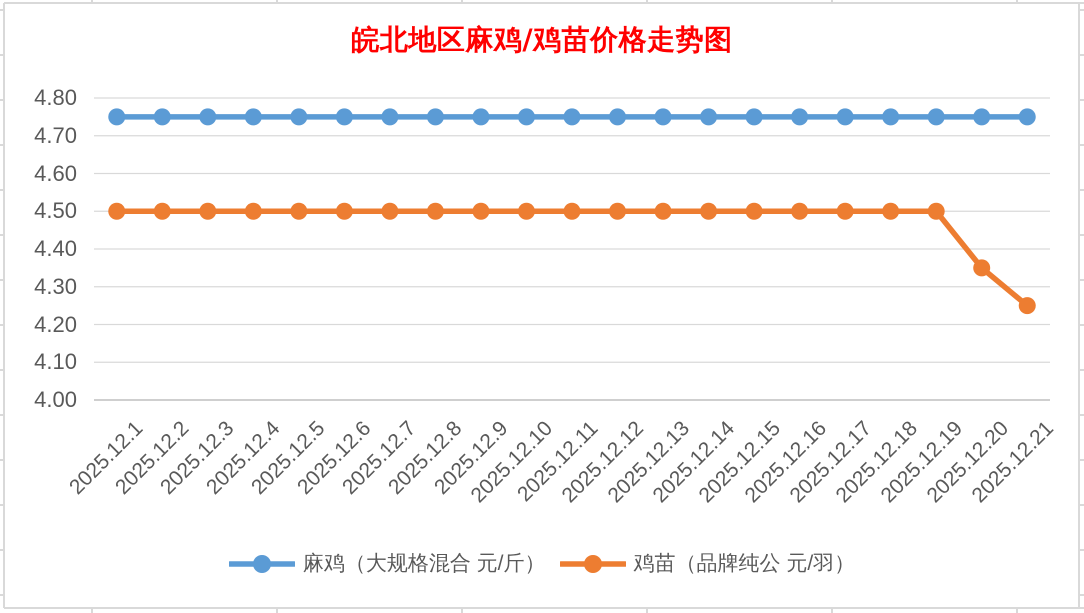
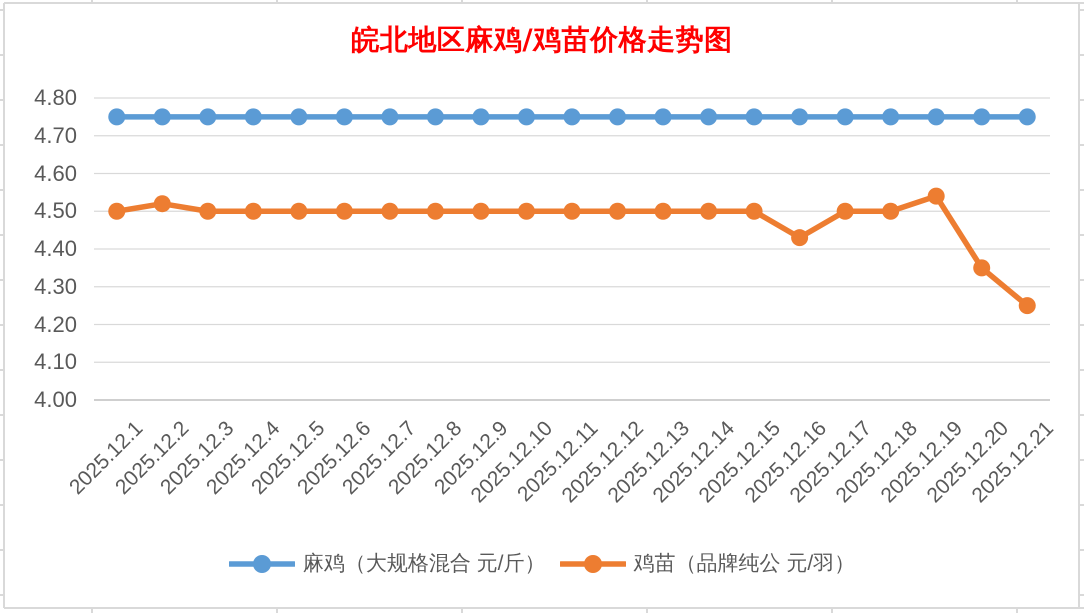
鸡苗（品牌纯公 元/羽）/2025.12.2: 4.50 -> 4.52
鸡苗（品牌纯公 元/羽）/2025.12.16: 4.50 -> 4.43
鸡苗（品牌纯公 元/羽）/2025.12.19: 4.50 -> 4.54
